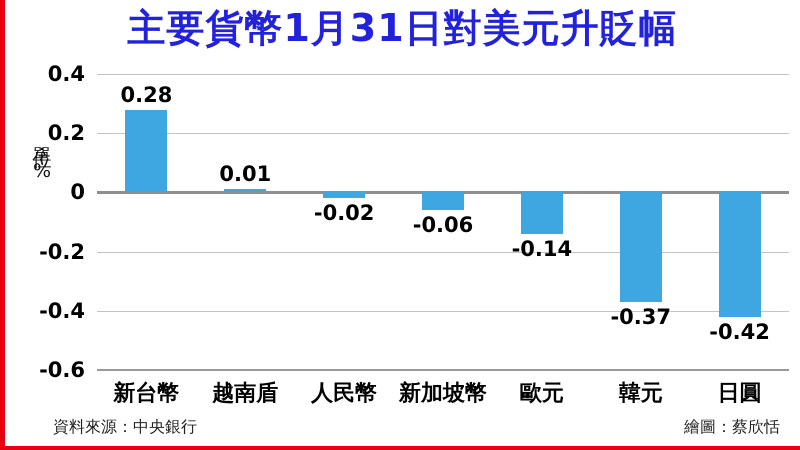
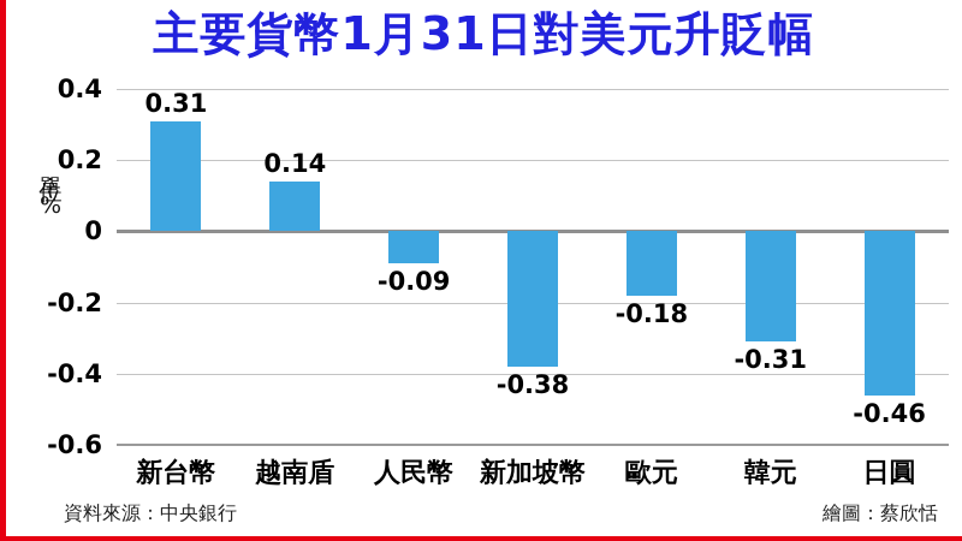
新台幣: 0.28 -> 0.31
越南盾: 0.01 -> 0.14
人民幣: -0.02 -> -0.09
新加坡幣: -0.06 -> -0.38
歐元: -0.14 -> -0.18
韓元: -0.37 -> -0.31
日圓: -0.42 -> -0.46
